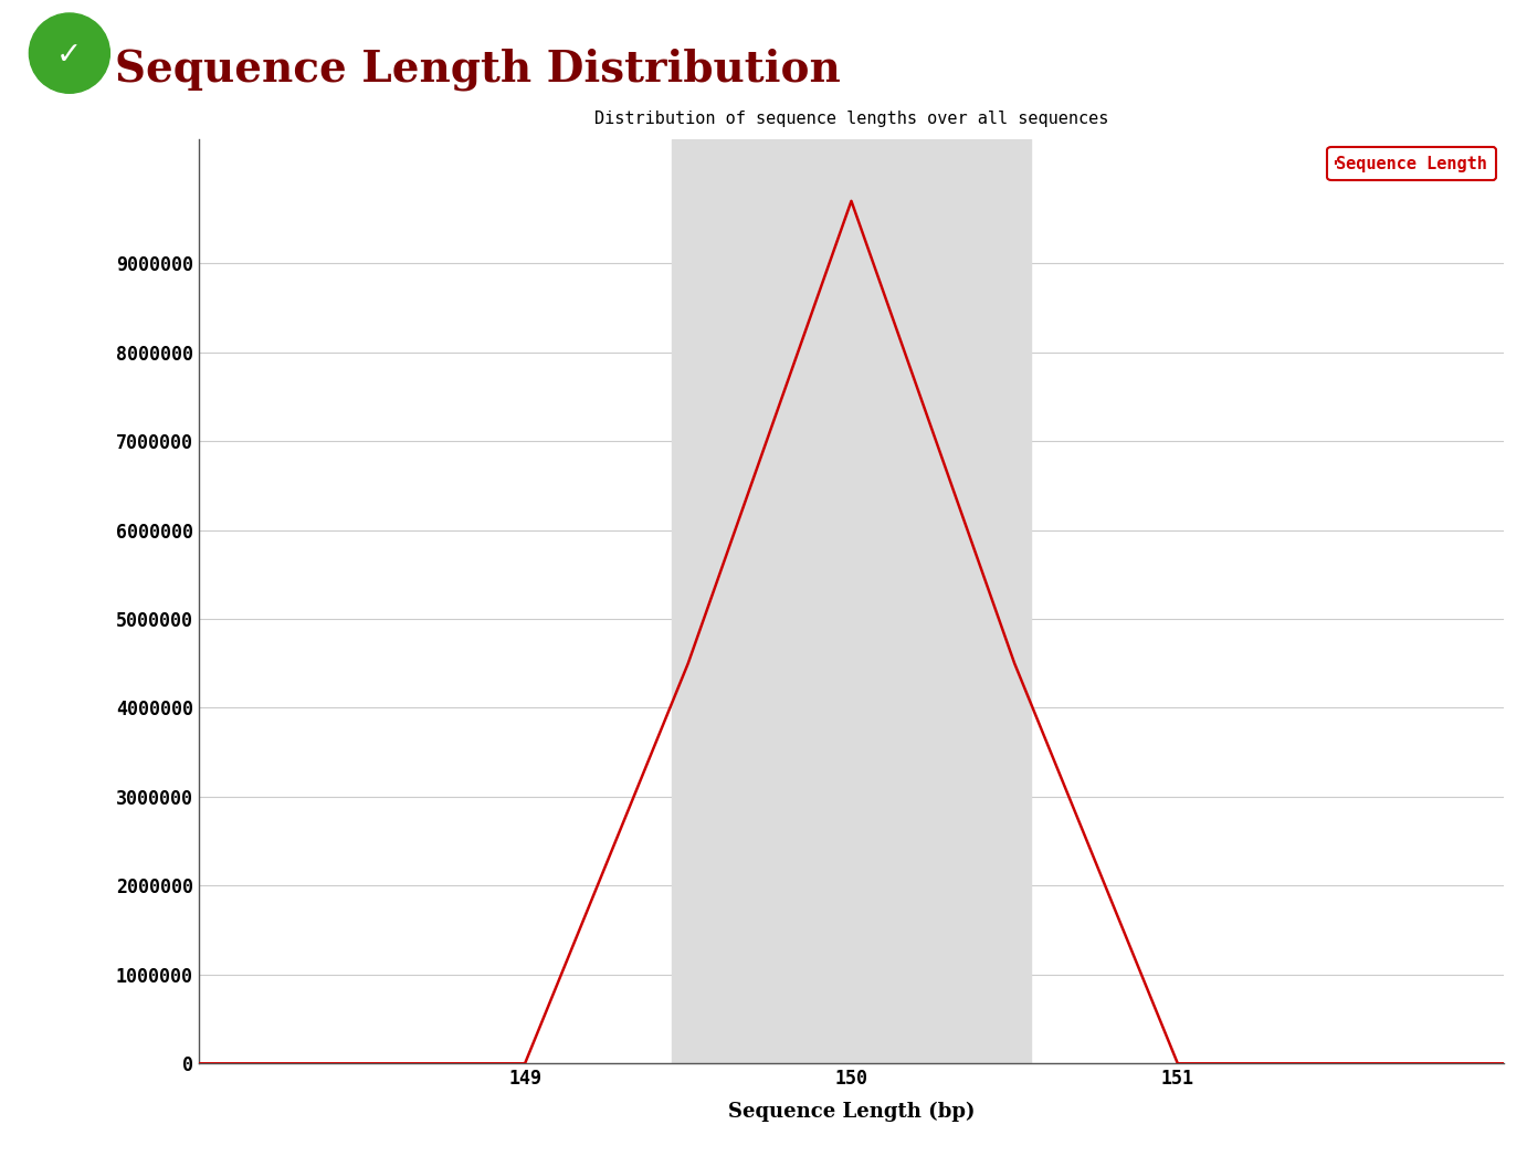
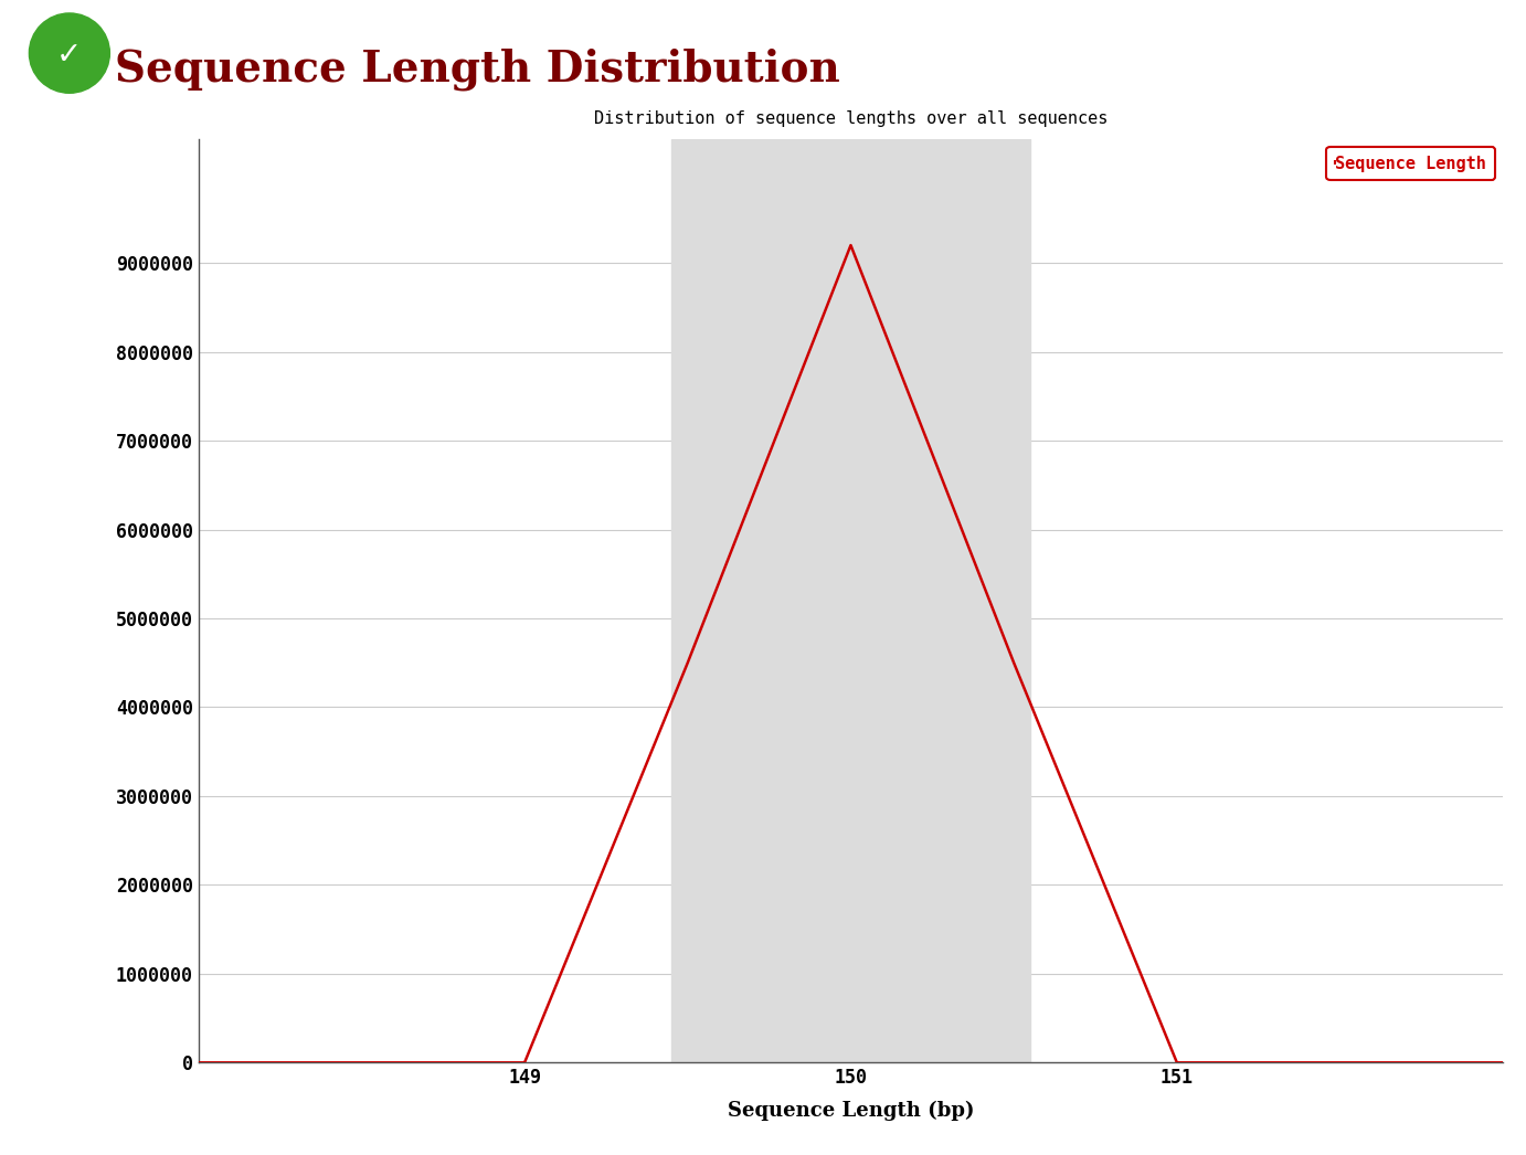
150: 9700000 -> 9200000
